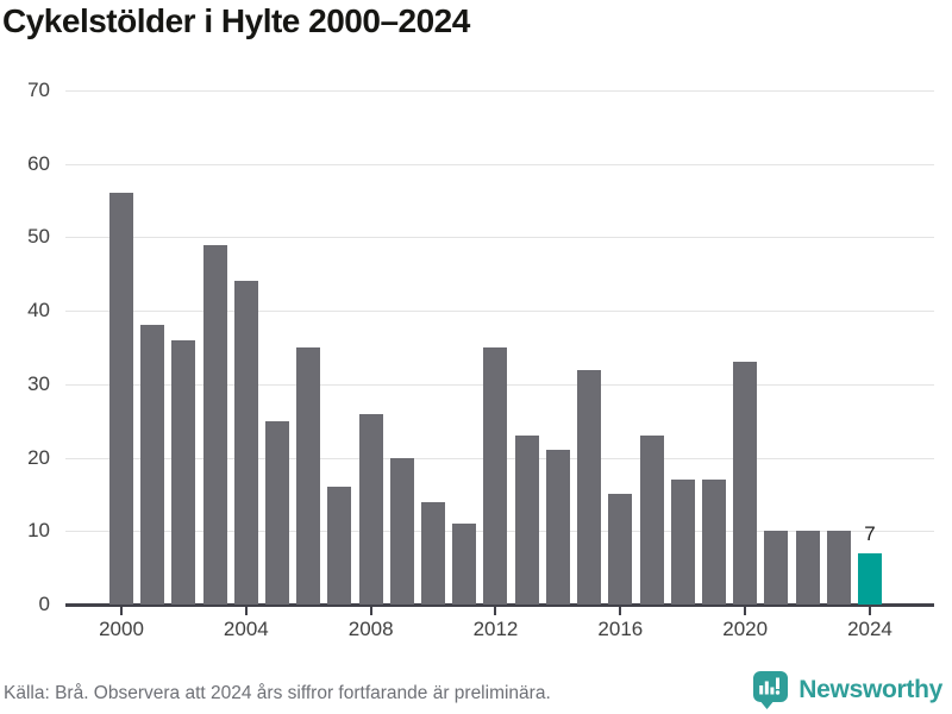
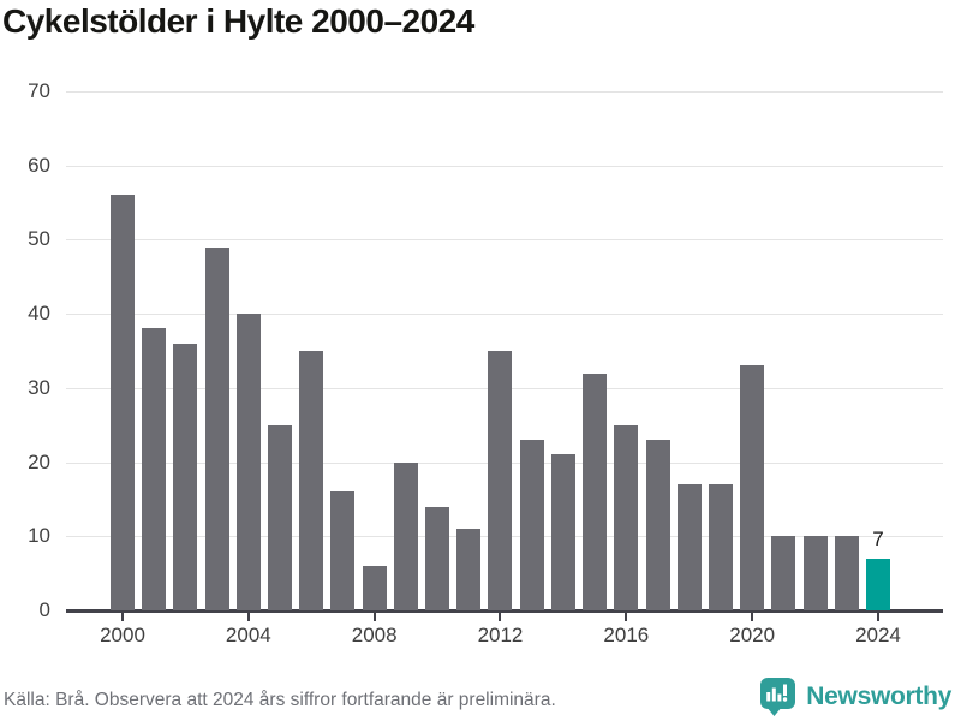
2004: 44 -> 40
2008: 26 -> 6
2016: 15 -> 25
